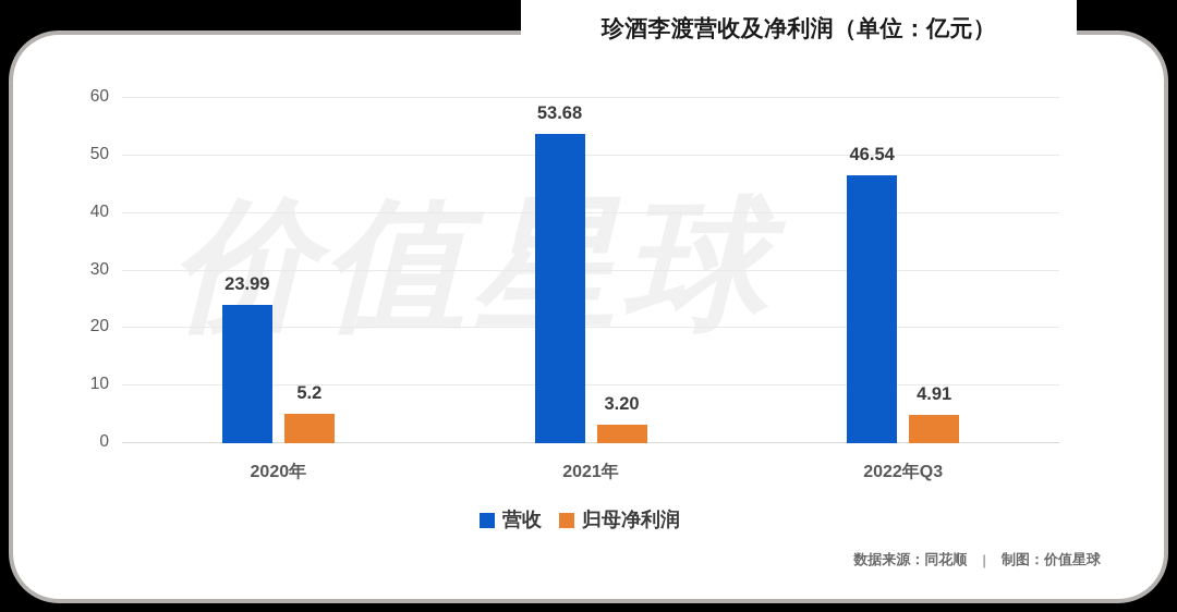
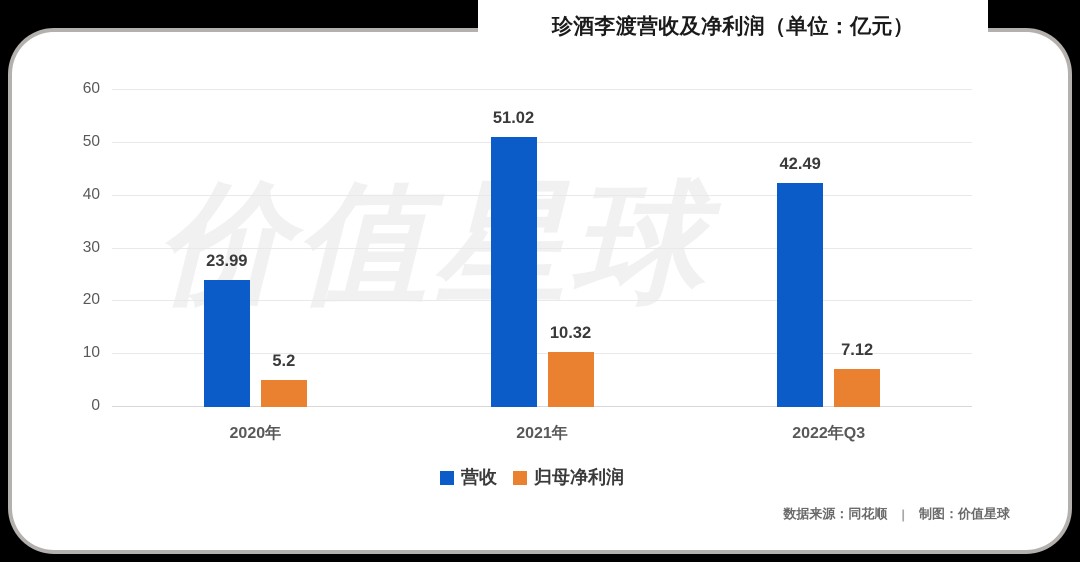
营收/2021年: 53.68 -> 51.02
归母净利润/2021年: 3.20 -> 10.32
营收/2022年Q3: 46.54 -> 42.49
归母净利润/2022年Q3: 4.91 -> 7.12
